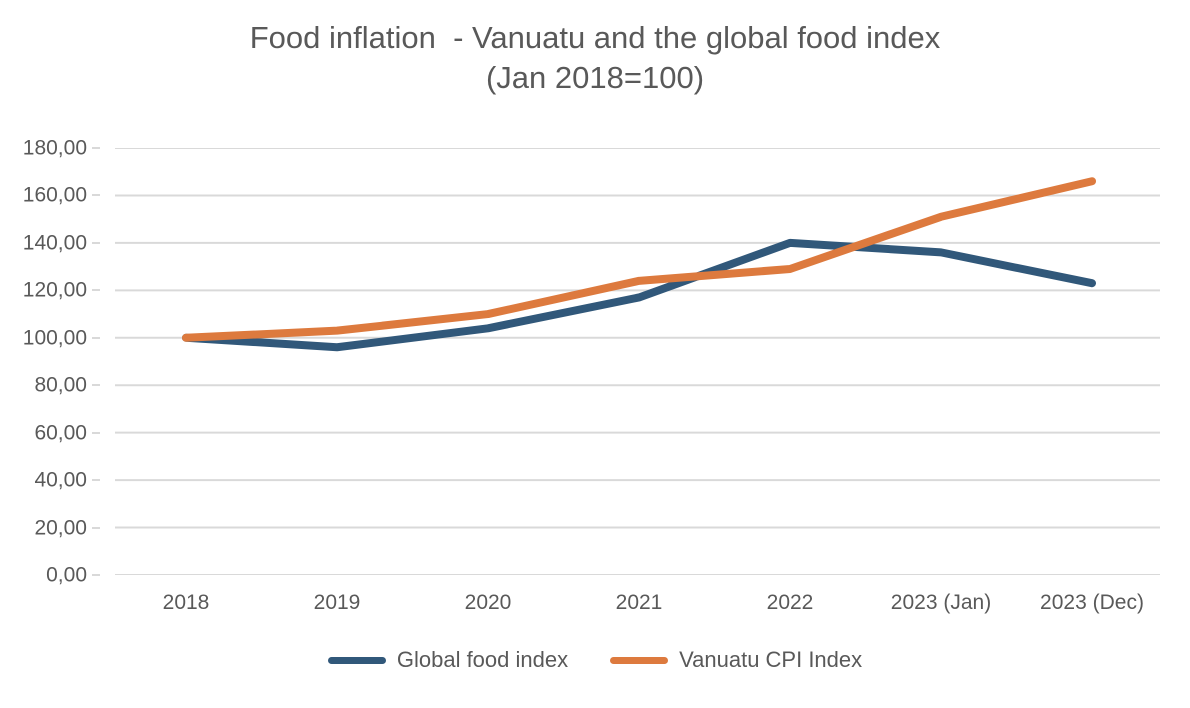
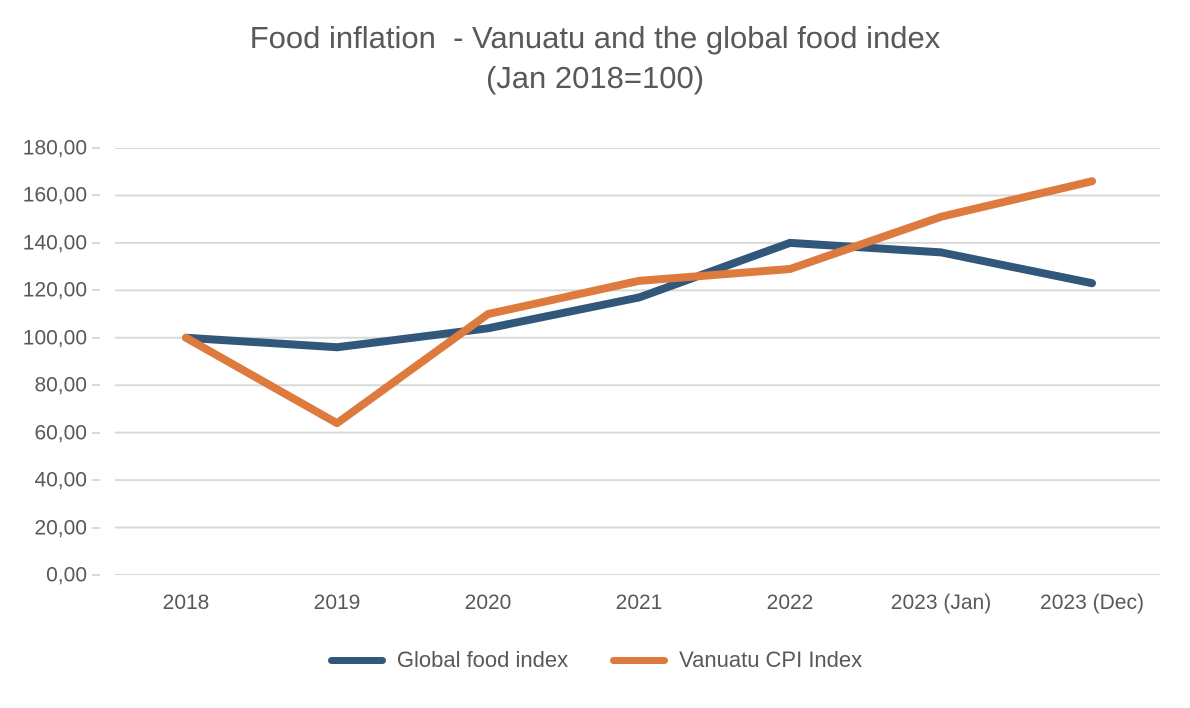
Vanuatu CPI Index/2019: 103 -> 64
